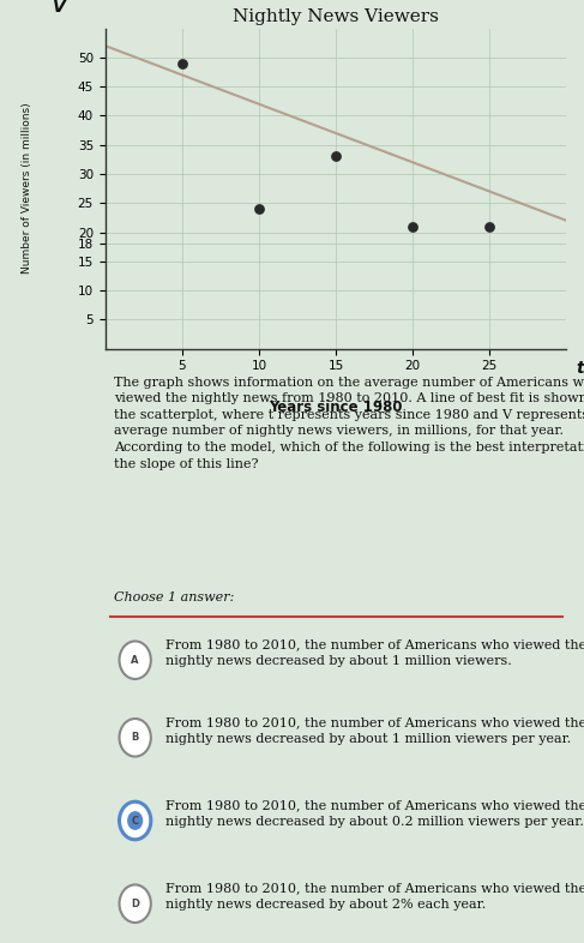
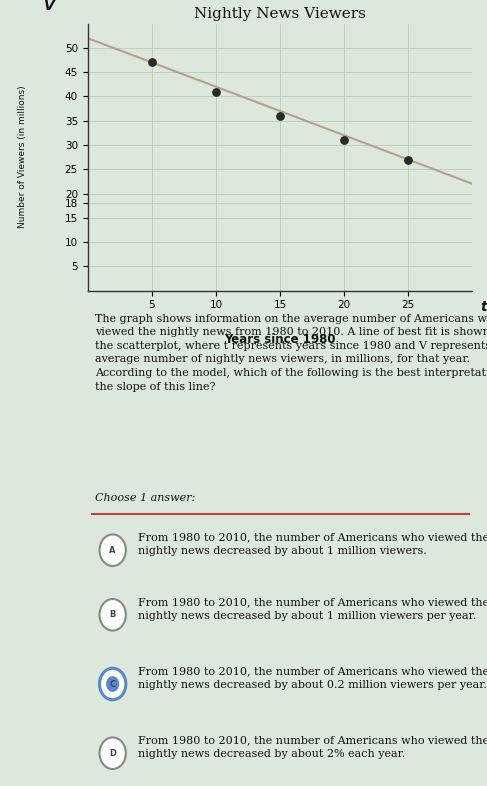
5: 49 -> 47
10: 24 -> 41
15: 33 -> 36
20: 21 -> 31
25: 21 -> 27
